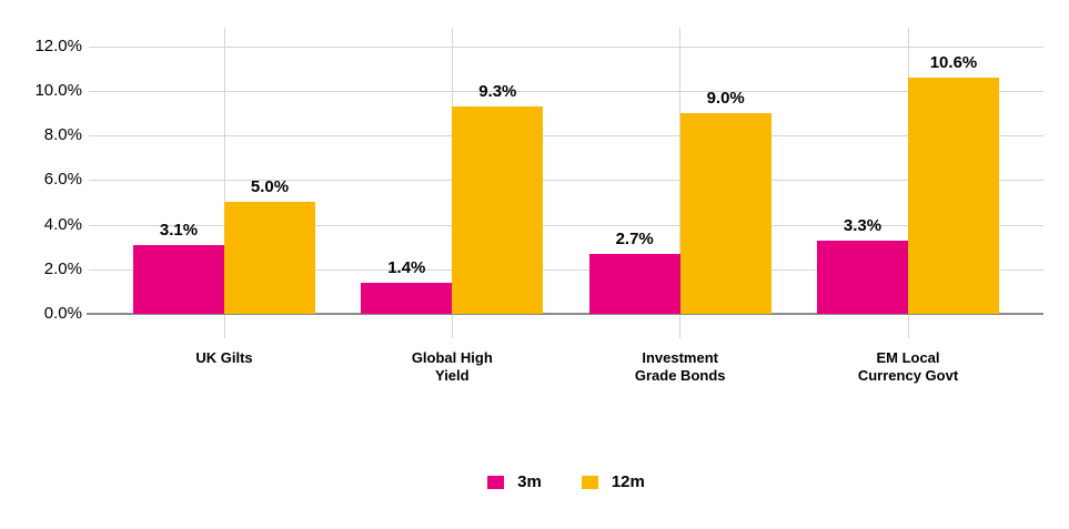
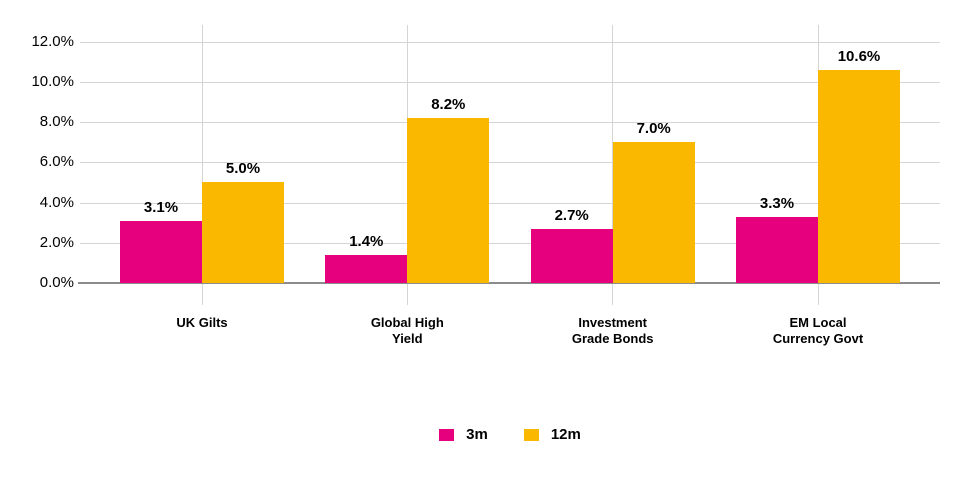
12m/Global High Yield: 9.3% -> 8.2%
12m/Investment Grade Bonds: 9.0% -> 7.0%
